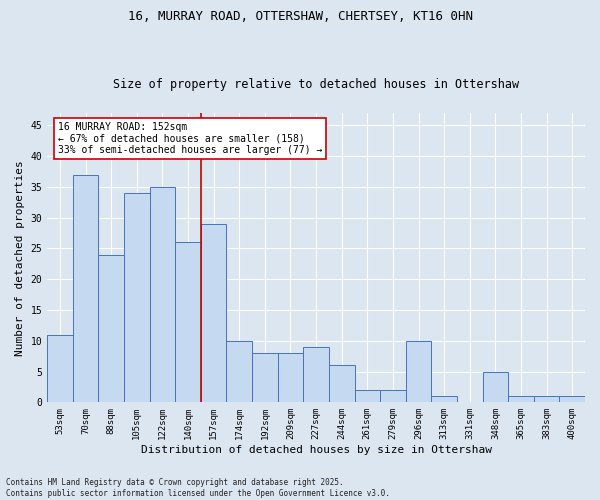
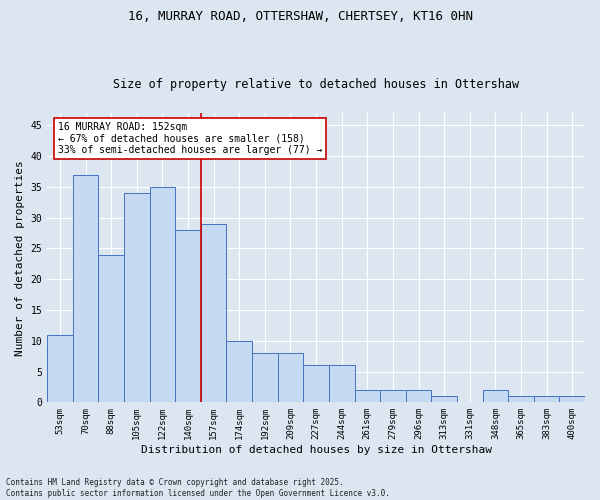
140sqm: 26 -> 28
227sqm: 9 -> 6
296sqm: 10 -> 2
348sqm: 5 -> 2
